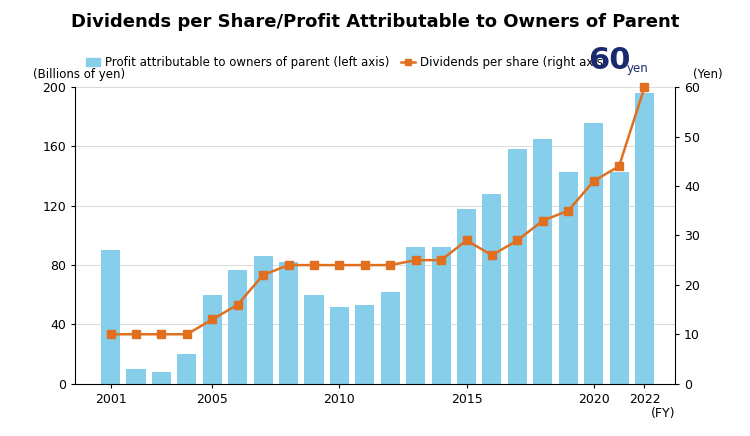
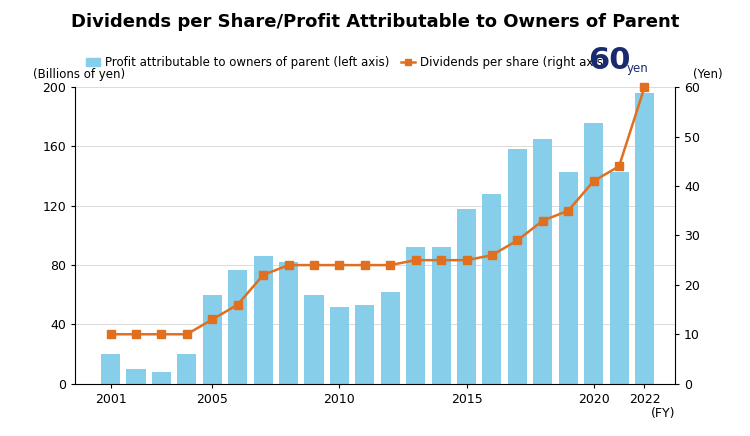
Profit attributable to owners of parent (left axis)/2001: 90 -> 20
Dividends per share (right axis)/2015: 29 -> 25
